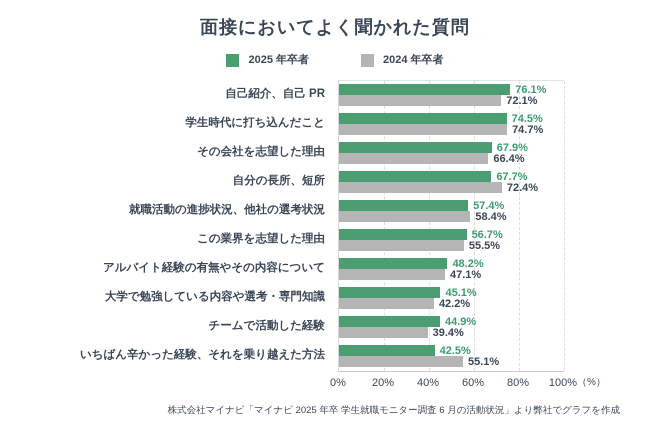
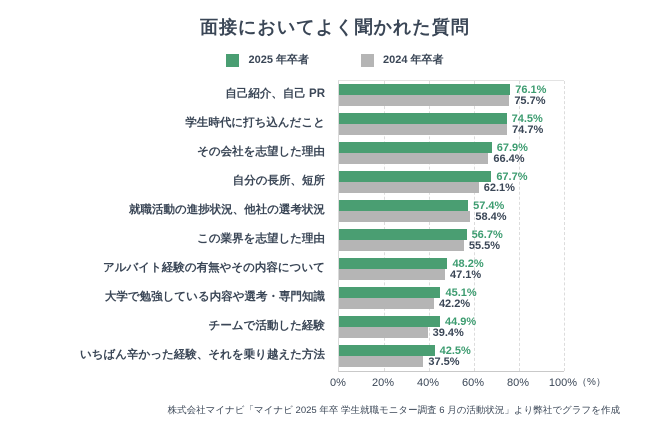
2024 年卒者/自己紹介、自己 PR: 72.1% -> 75.7%
2024 年卒者/自分の長所、短所: 72.4% -> 62.1%
2024 年卒者/いちばん辛かった経験、それを乗り越えた方法: 55.1% -> 37.5%
